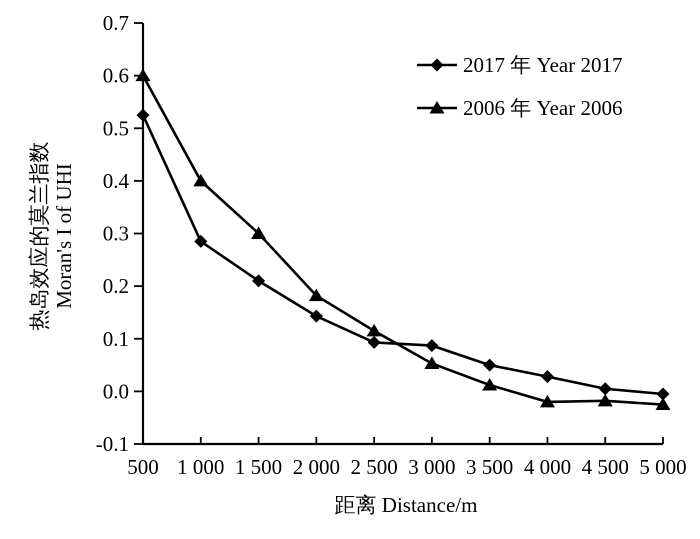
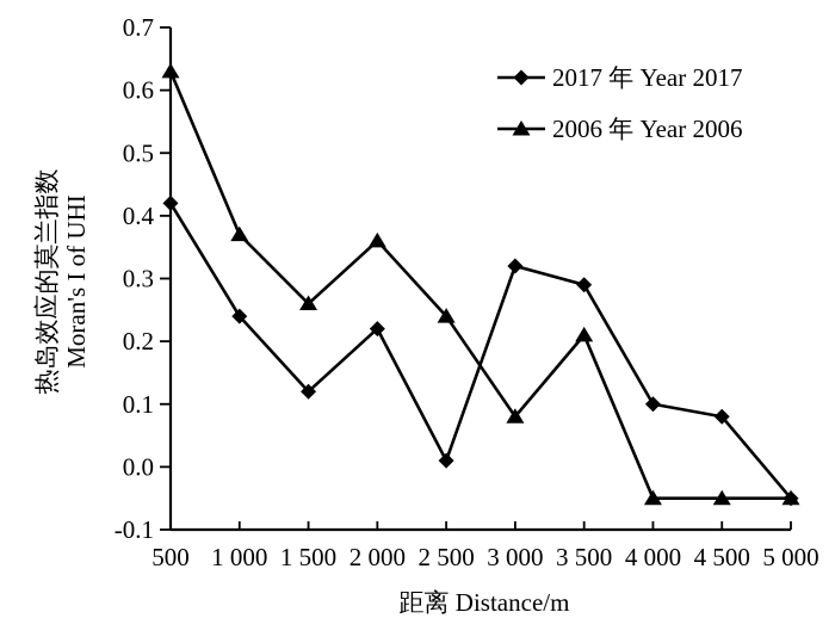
2017 年 Year 2017/500: 0.53 -> 0.42
2006 年 Year 2006/500: 0.60 -> 0.63
2017 年 Year 2017/1000: 0.28 -> 0.24
2006 年 Year 2006/1000: 0.40 -> 0.37
2017 年 Year 2017/1500: 0.21 -> 0.12
2006 年 Year 2006/1500: 0.30 -> 0.26
2017 年 Year 2017/2000: 0.14 -> 0.22
2006 年 Year 2006/2000: 0.18 -> 0.36
2017 年 Year 2017/2500: 0.09 -> 0.01
2006 年 Year 2006/2500: 0.12 -> 0.24
2017 年 Year 2017/3000: 0.09 -> 0.32
2006 年 Year 2006/3000: 0.05 -> 0.08
2017 年 Year 2017/3500: 0.05 -> 0.29
2006 年 Year 2006/3500: 0.01 -> 0.21
2017 年 Year 2017/4000: 0.03 -> 0.10
2006 年 Year 2006/4000: -0.02 -> -0.05
2017 年 Year 2017/4500: 0.01 -> 0.08
2006 年 Year 2006/4500: -0.02 -> -0.05
2017 年 Year 2017/5000: -0.01 -> -0.05
2006 年 Year 2006/5000: -0.03 -> -0.05
